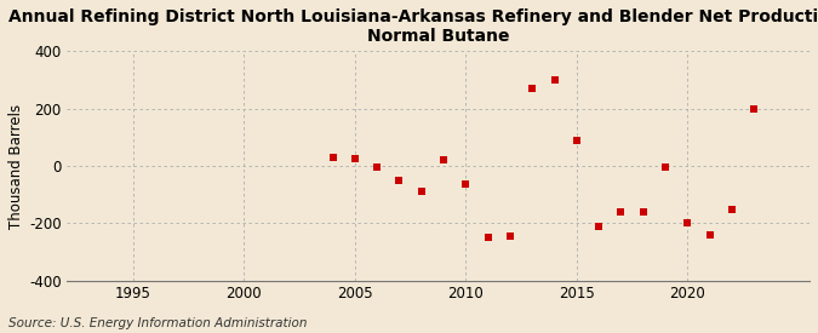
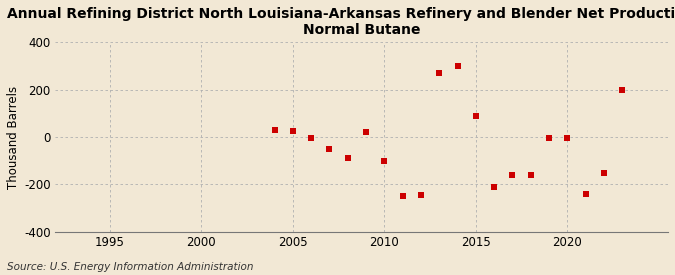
2010: -65 -> -100
2020: -200 -> -5
